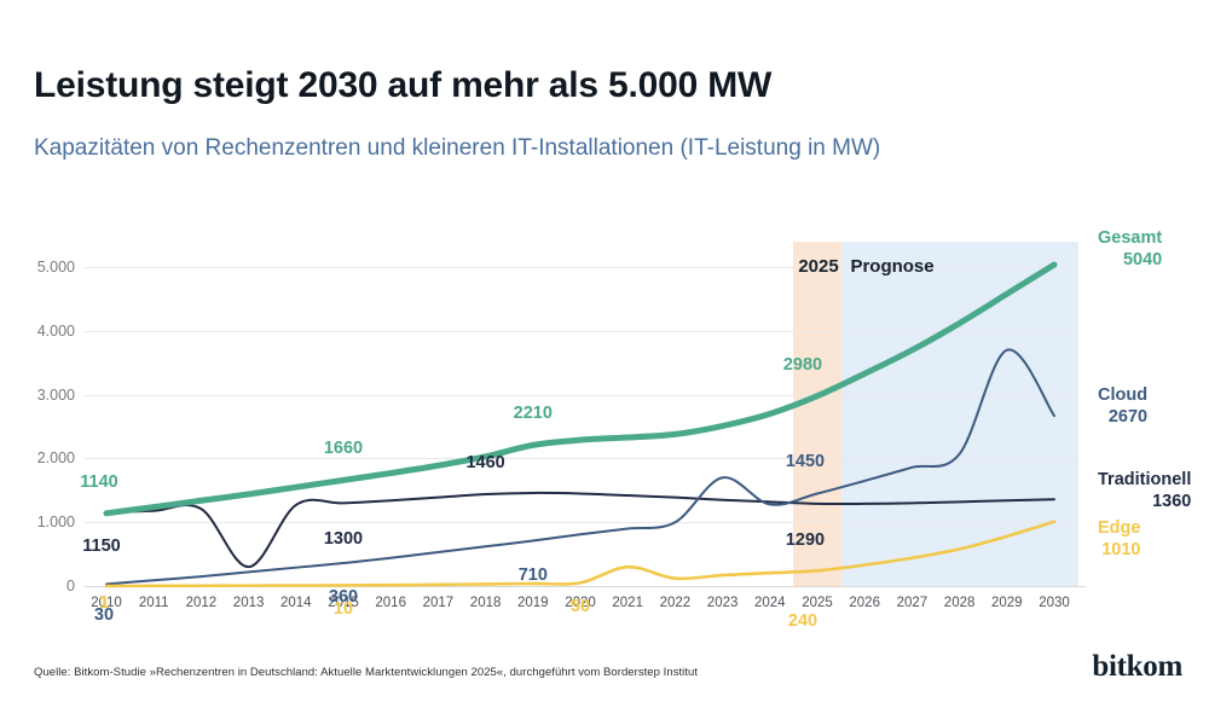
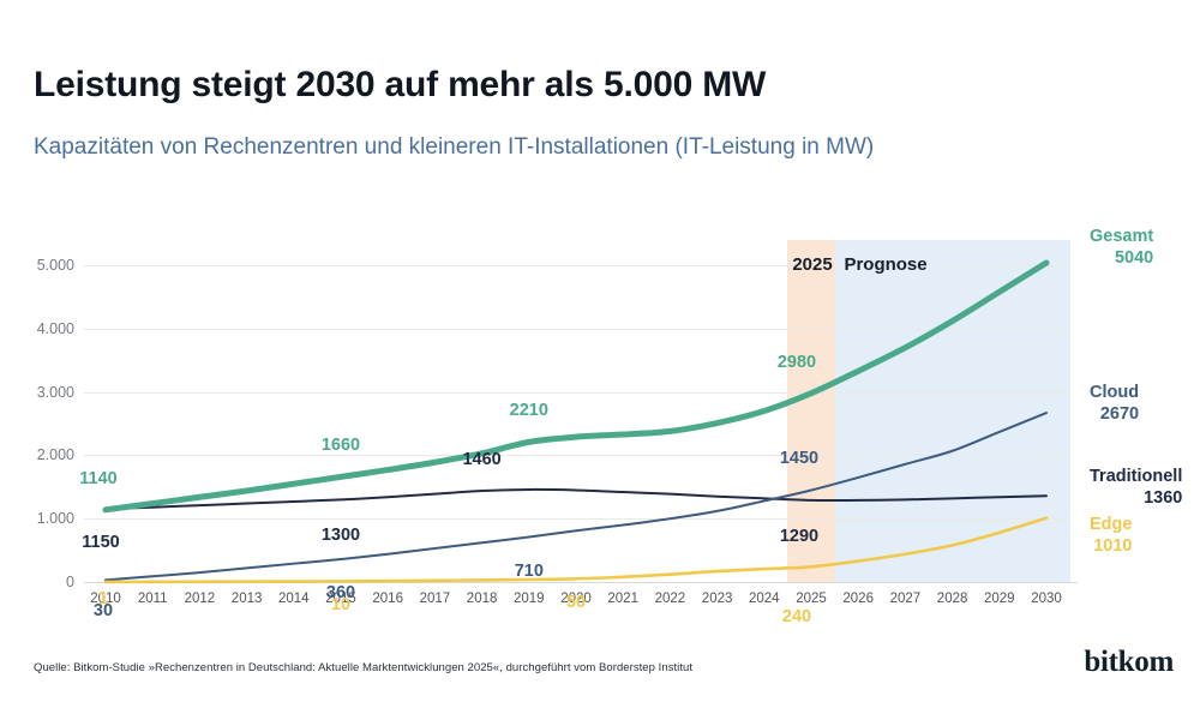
Traditionell/2013: 300 -> 1200
Edge/2021: 300 -> 100
Cloud/2023: 1700 -> 1100
Cloud/2029: 3700 -> 2400
